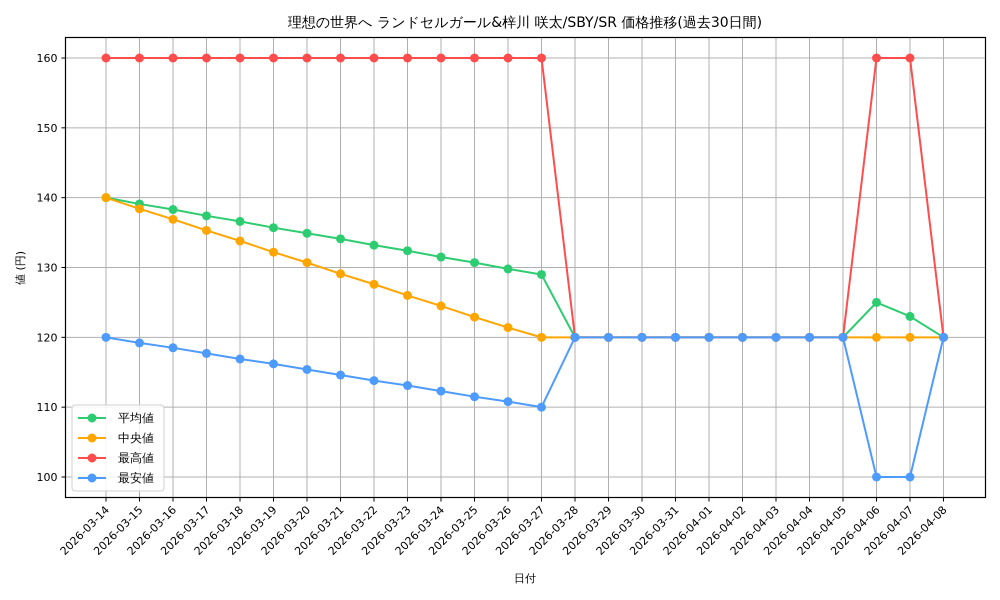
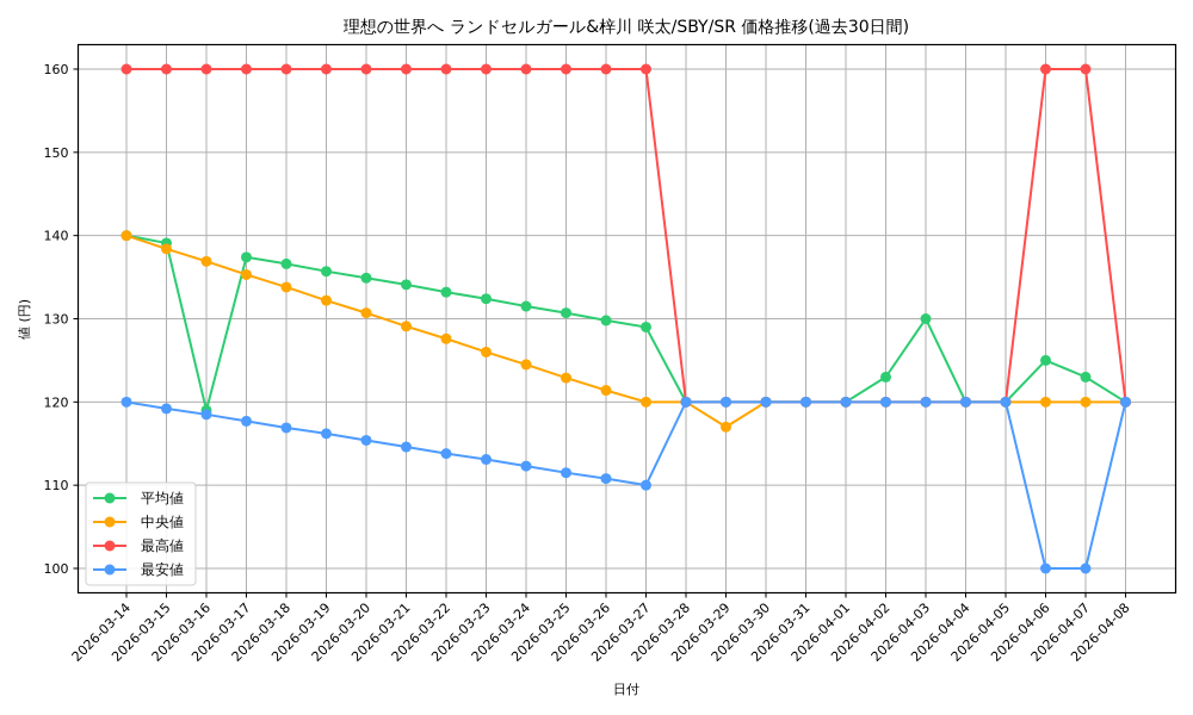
平均値/2026-03-16: 138 -> 119
中央値/2026-03-29: 120 -> 117
平均値/2026-04-02: 120 -> 123
平均値/2026-04-03: 120 -> 130
